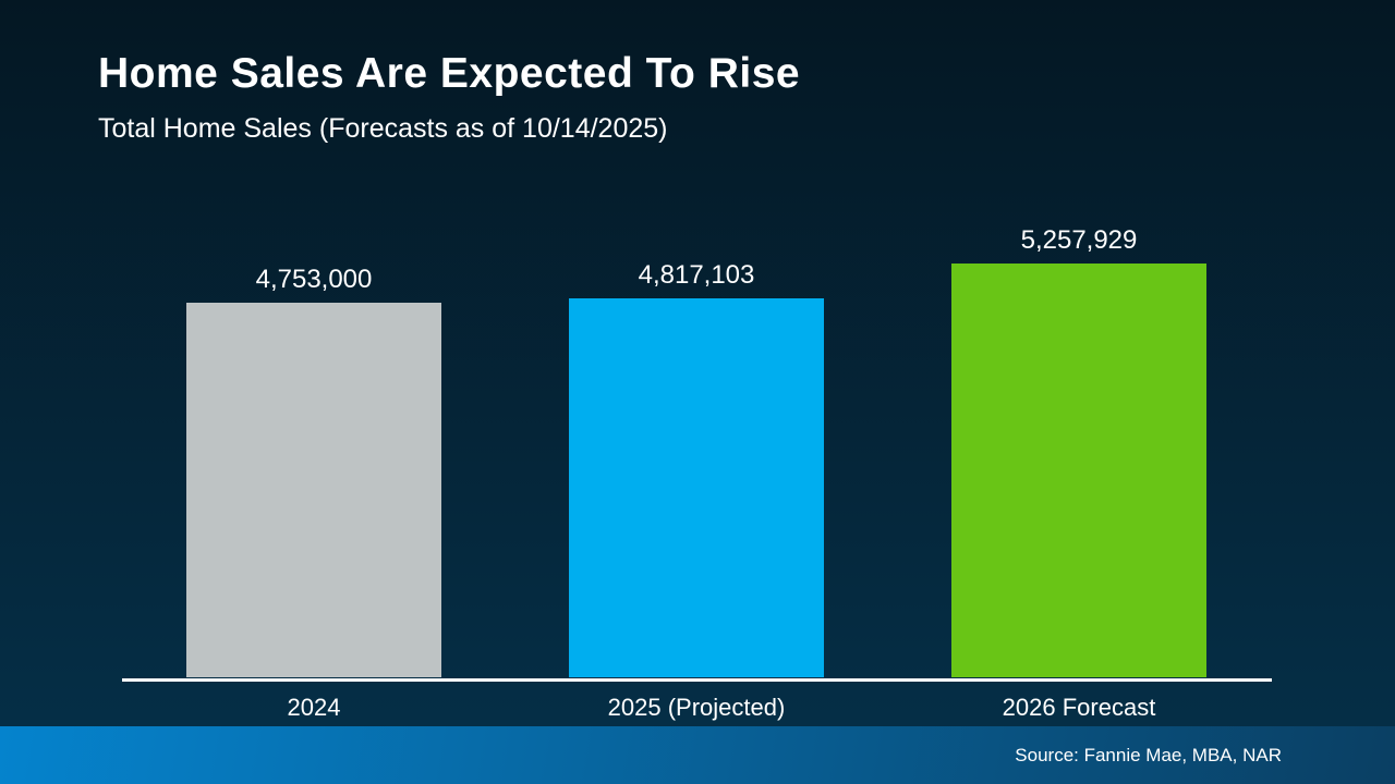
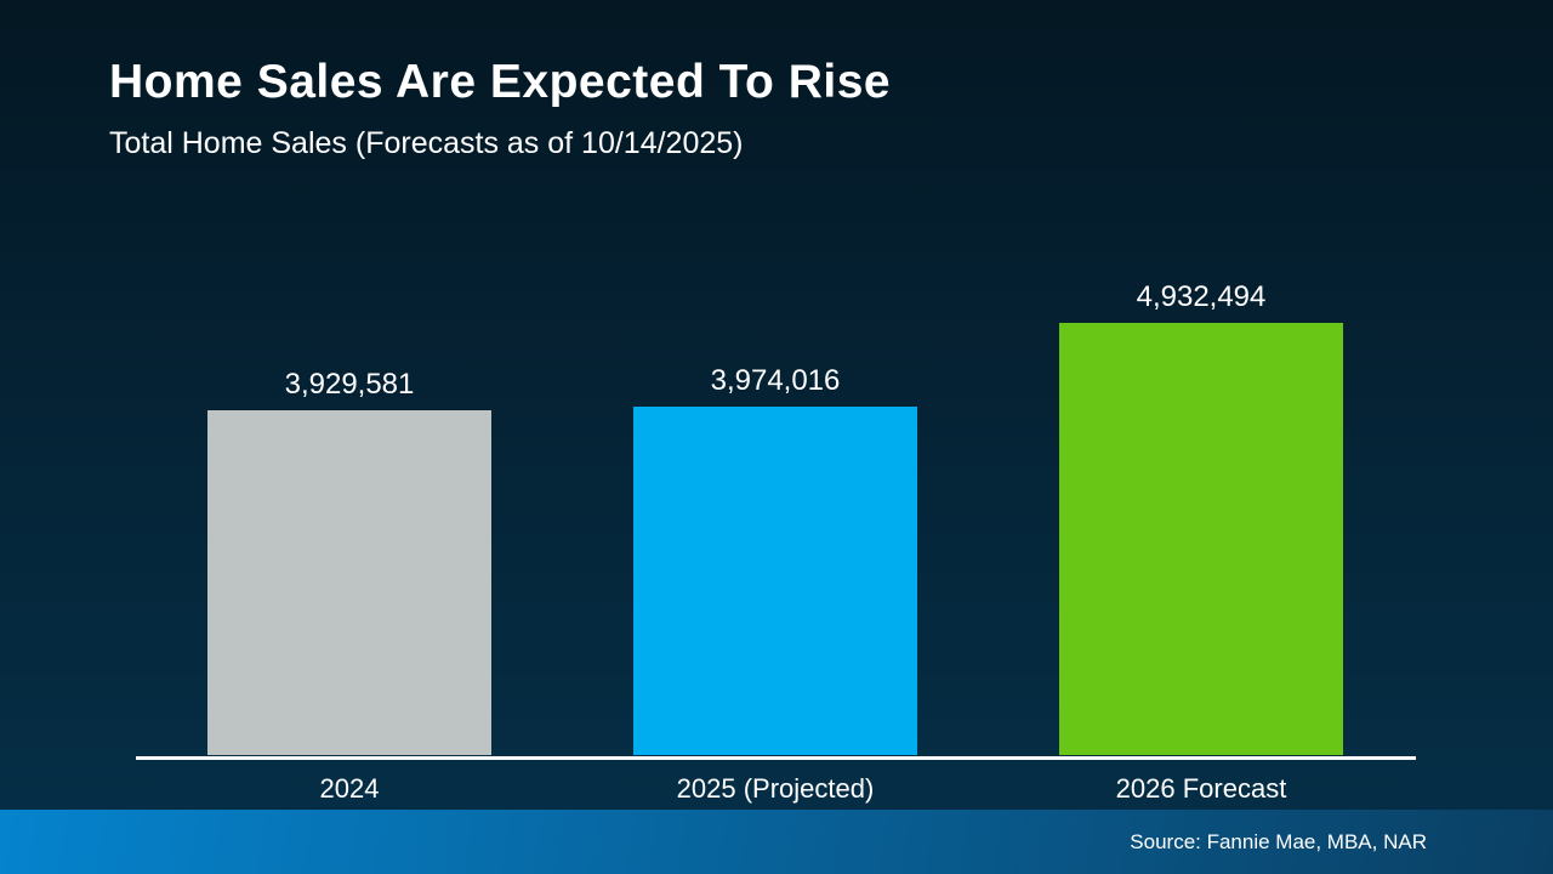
2024: 4,753,000 -> 3,929,581
2025 (Projected): 4,817,103 -> 3,974,016
2026 Forecast: 5,257,929 -> 4,932,494
